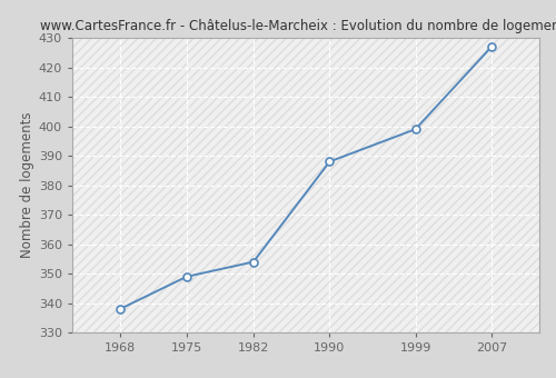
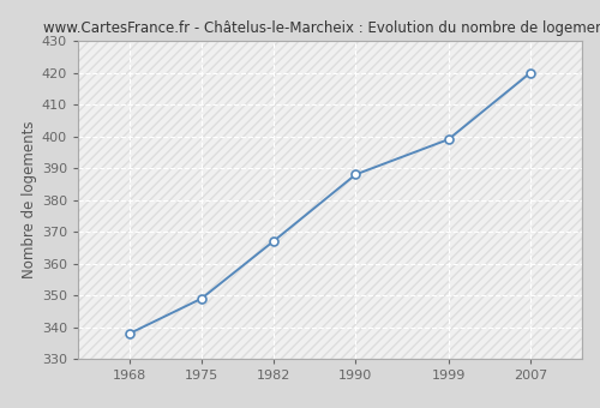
1982: 354 -> 367
2007: 427 -> 420
